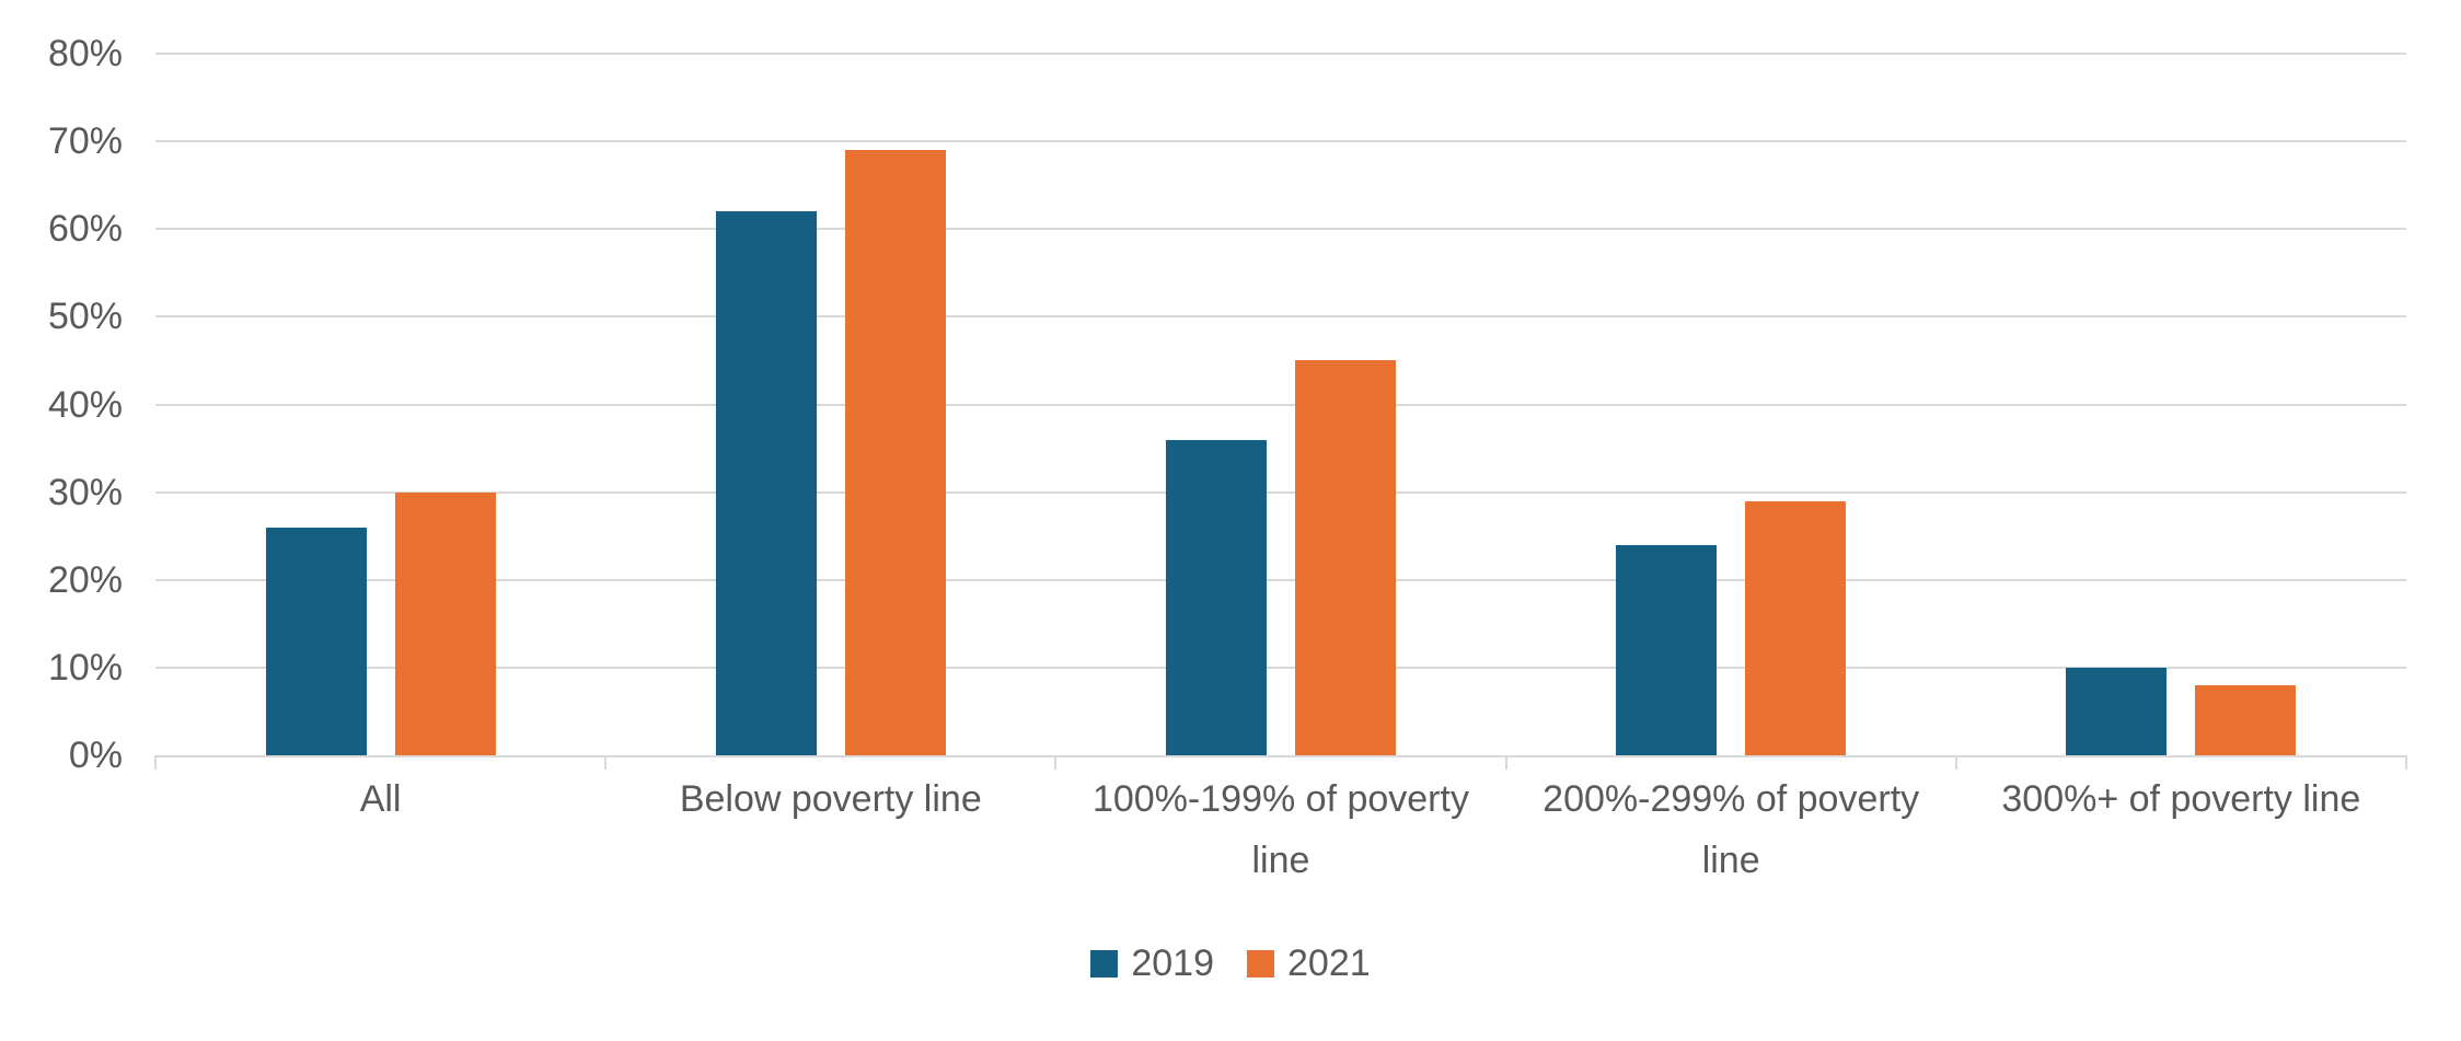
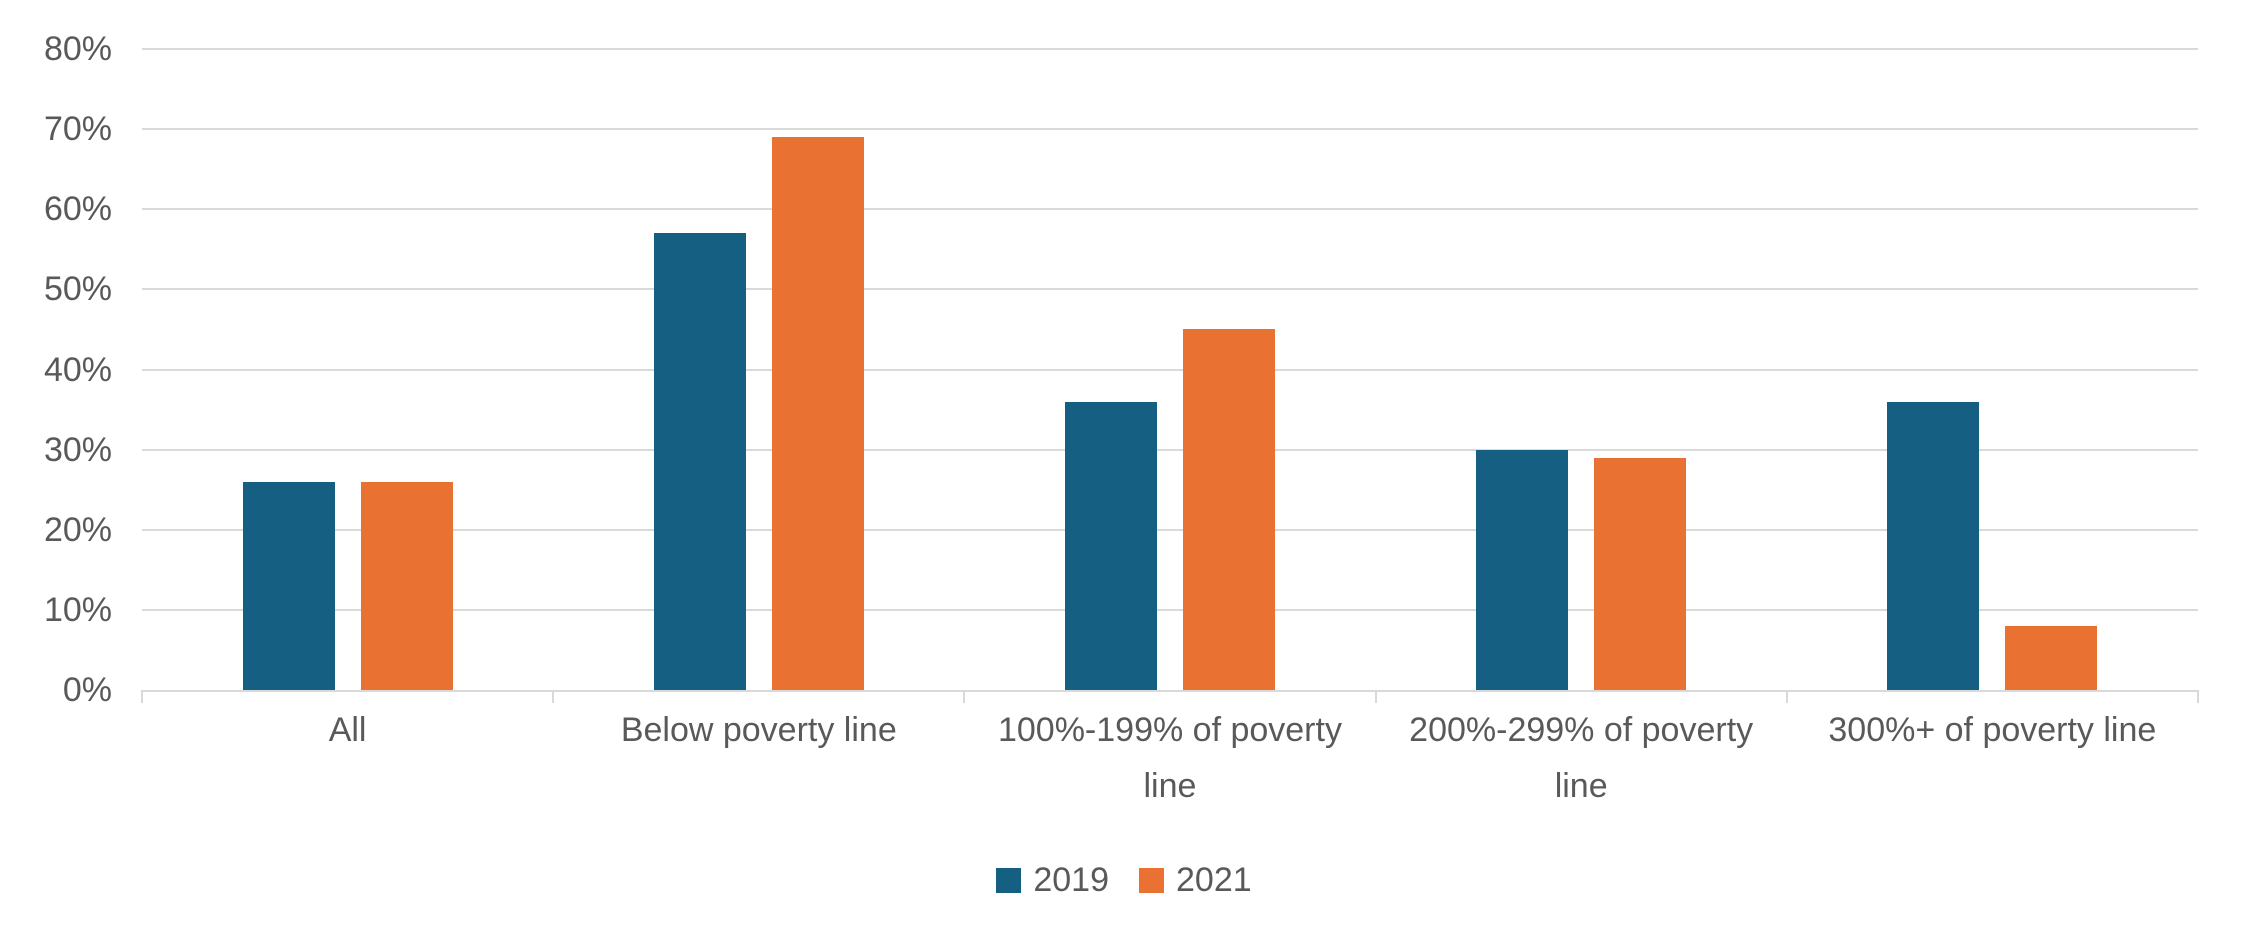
2021/All: 30% -> 26%
2019/Below poverty line: 62% -> 57%
2019/200%-299% of poverty line: 24% -> 30%
2019/300%+ of poverty line: 10% -> 36%
